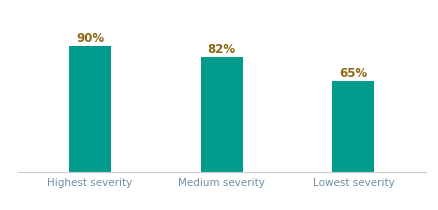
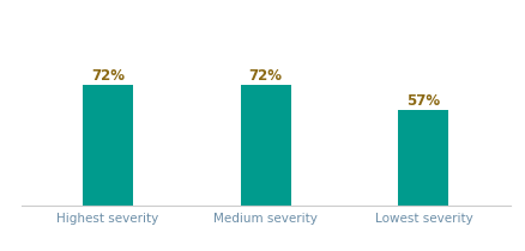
Highest severity: 90% -> 72%
Medium severity: 82% -> 72%
Lowest severity: 65% -> 57%
